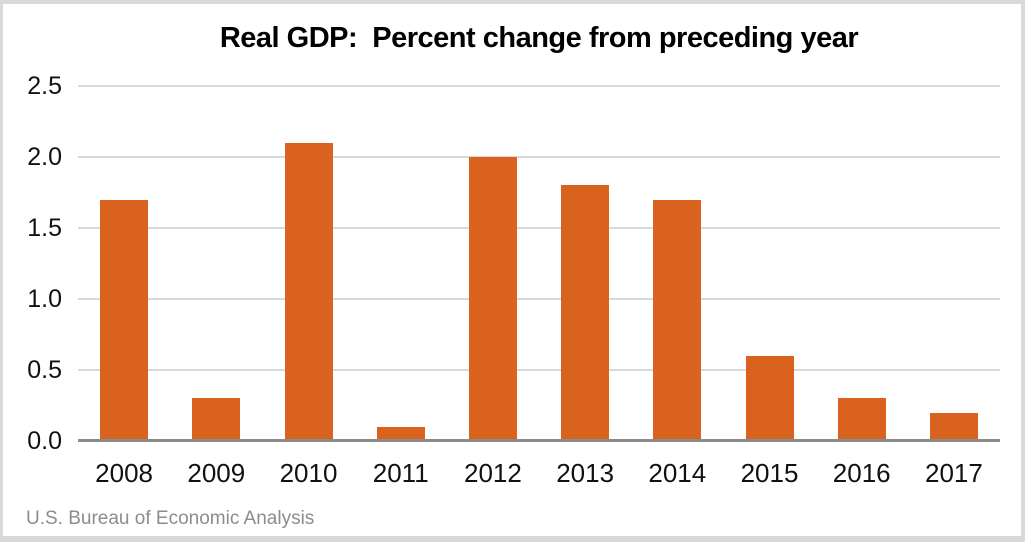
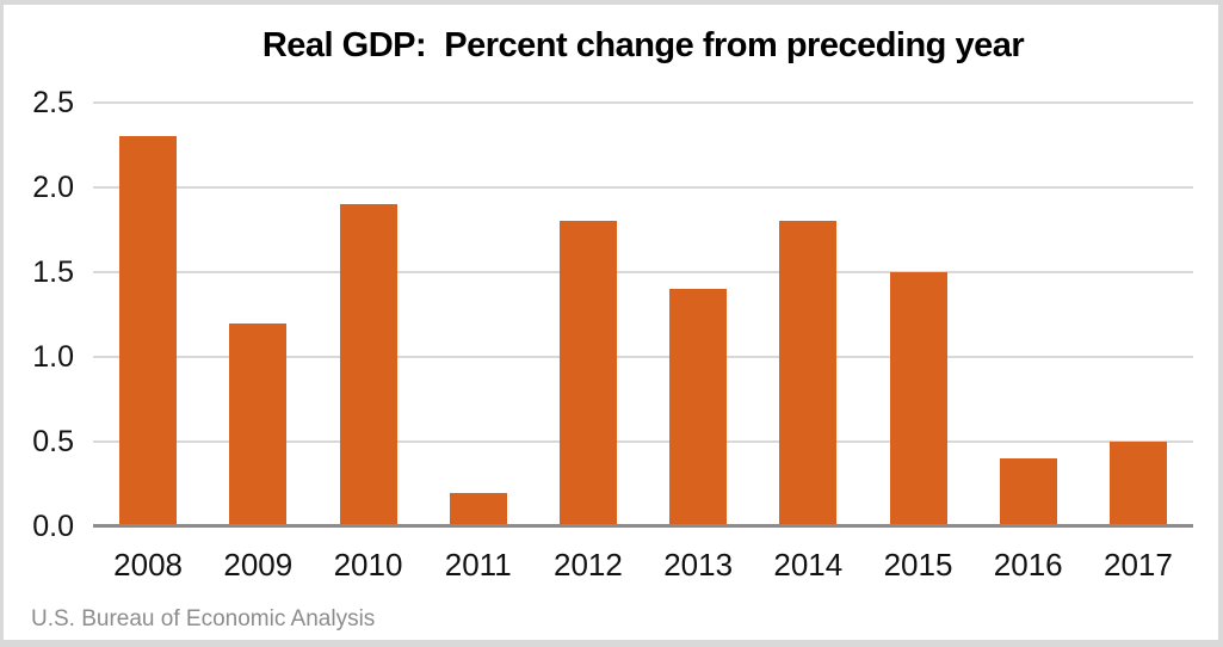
2008: 1.7 -> 2.3
2009: 0.3 -> 1.2
2010: 2.1 -> 1.9
2011: 0.1 -> 0.2
2012: 2.0 -> 1.8
2013: 1.8 -> 1.4
2014: 1.7 -> 1.8
2015: 0.6 -> 1.5
2016: 0.3 -> 0.4
2017: 0.2 -> 0.5
